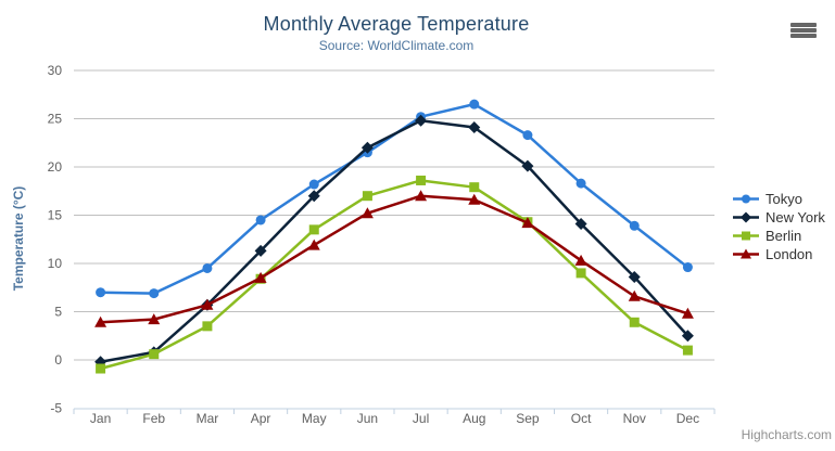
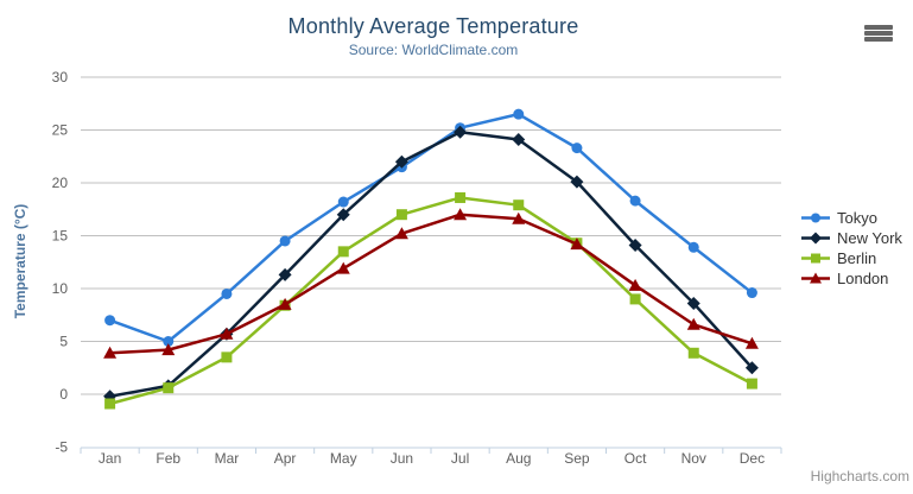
Tokyo/Feb: 7 -> 5
